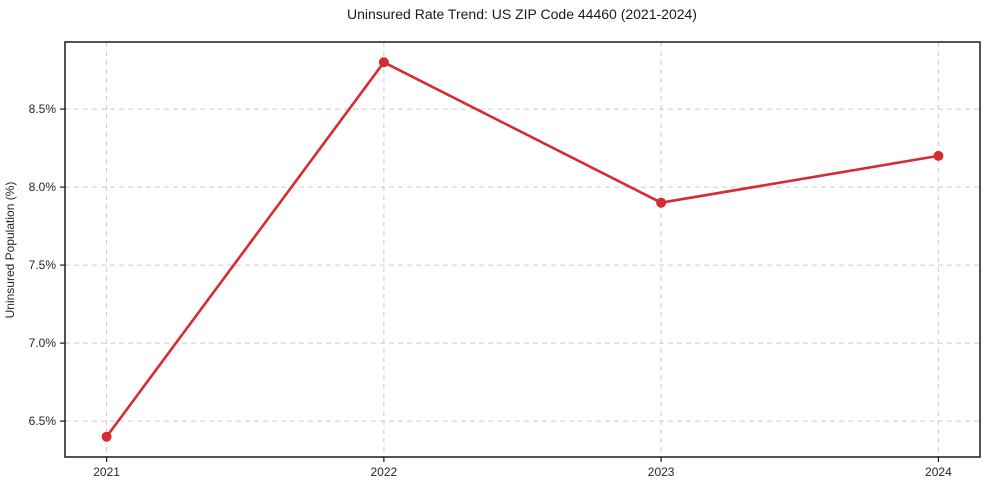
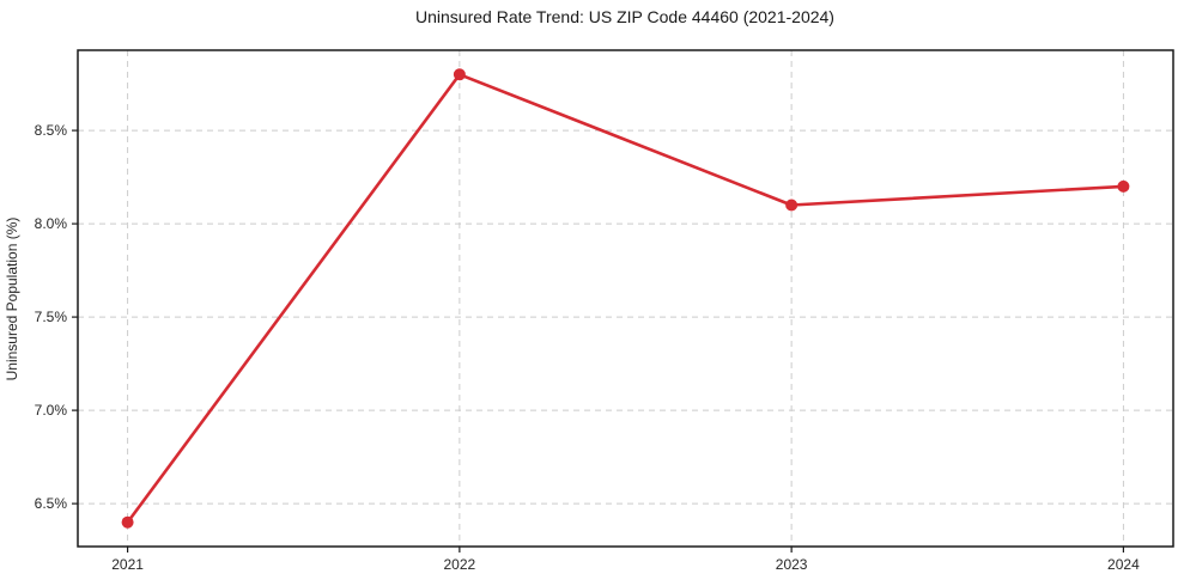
2023: 7.9% -> 8.1%
